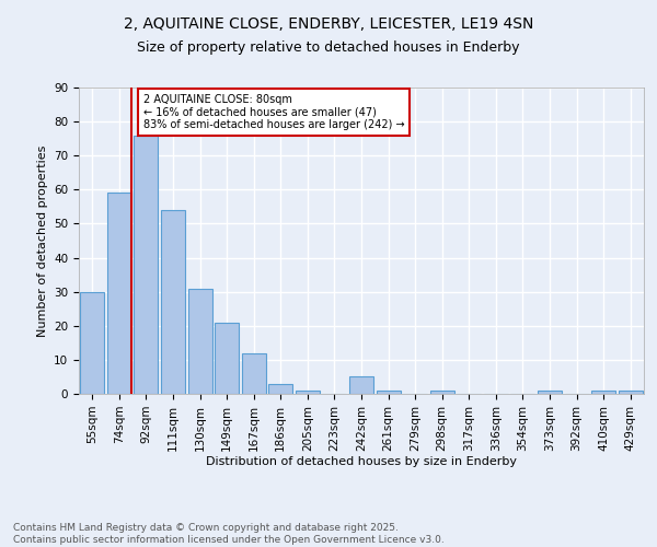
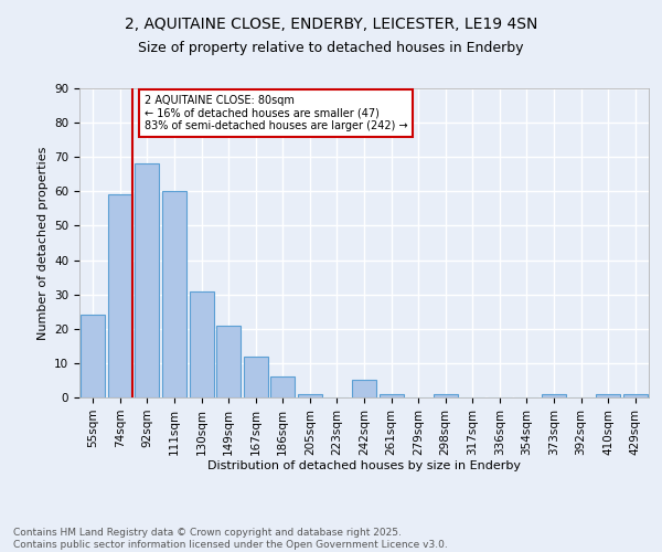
55sqm: 30 -> 24
92sqm: 76 -> 68
111sqm: 54 -> 60
186sqm: 3 -> 6
